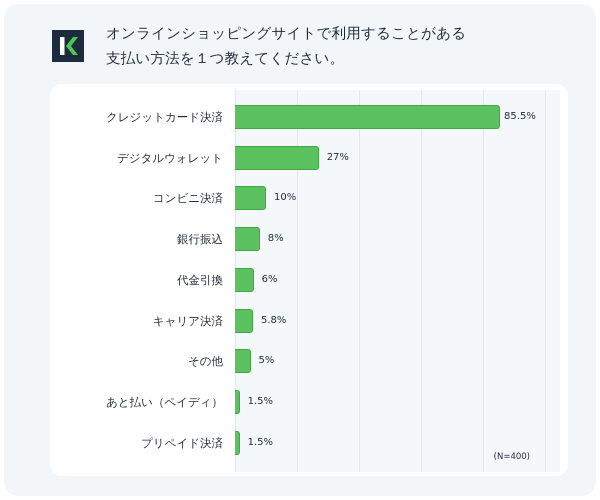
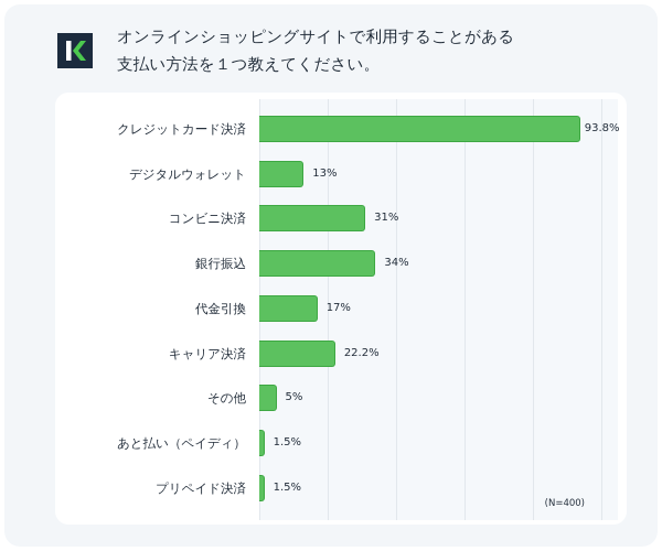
クレジットカード決済: 85.5% -> 93.8%
デジタルウォレット: 27% -> 13%
コンビニ決済: 10% -> 31%
銀行振込: 8% -> 34%
代金引換: 6% -> 17%
キャリア決済: 5.8% -> 22.2%
